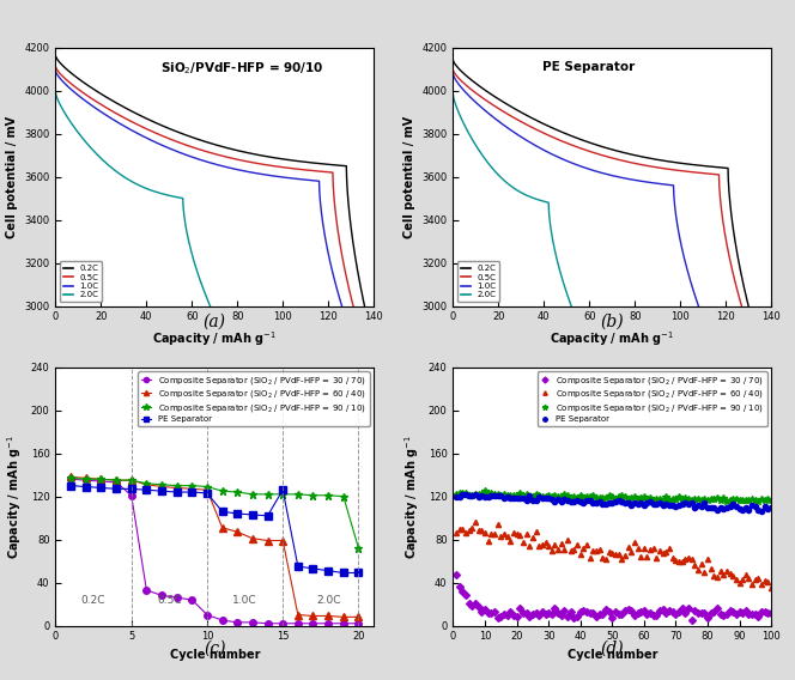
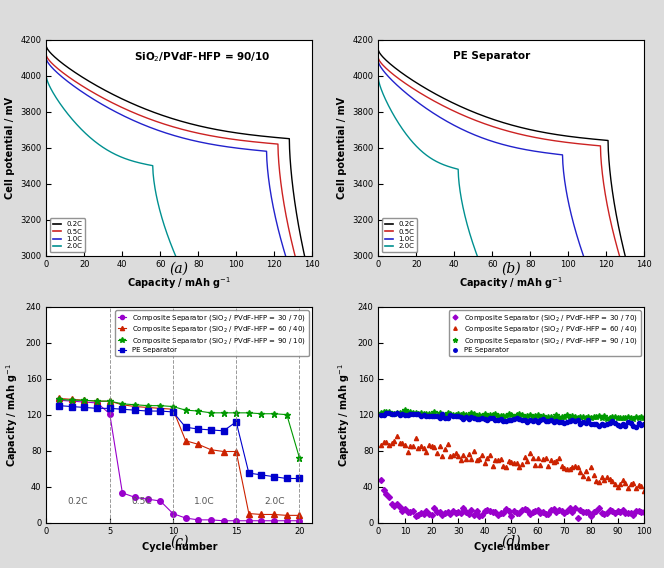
PE Separator/15: 126 -> 112
